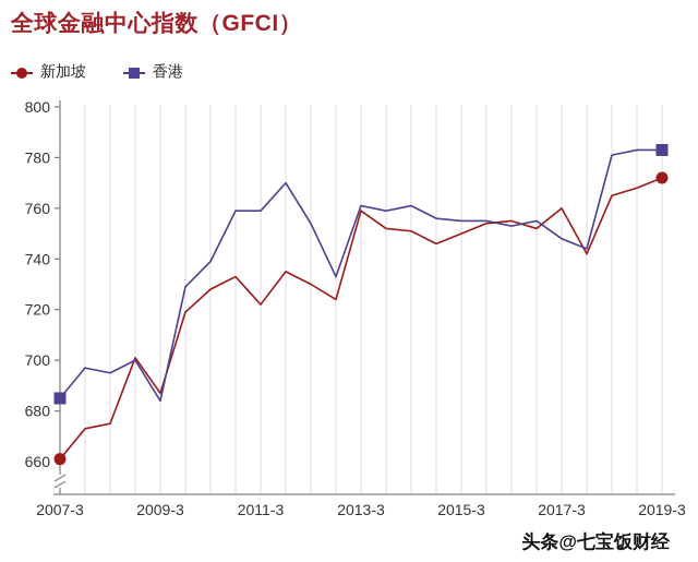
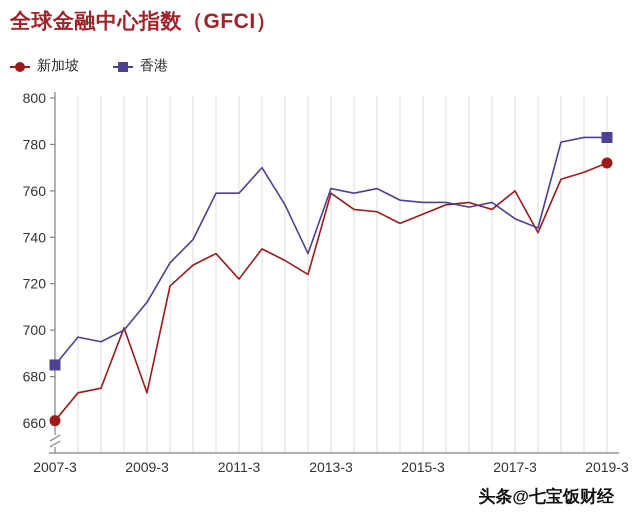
新加坡/2009-3: 687 -> 673
香港/2009-3: 684 -> 712
